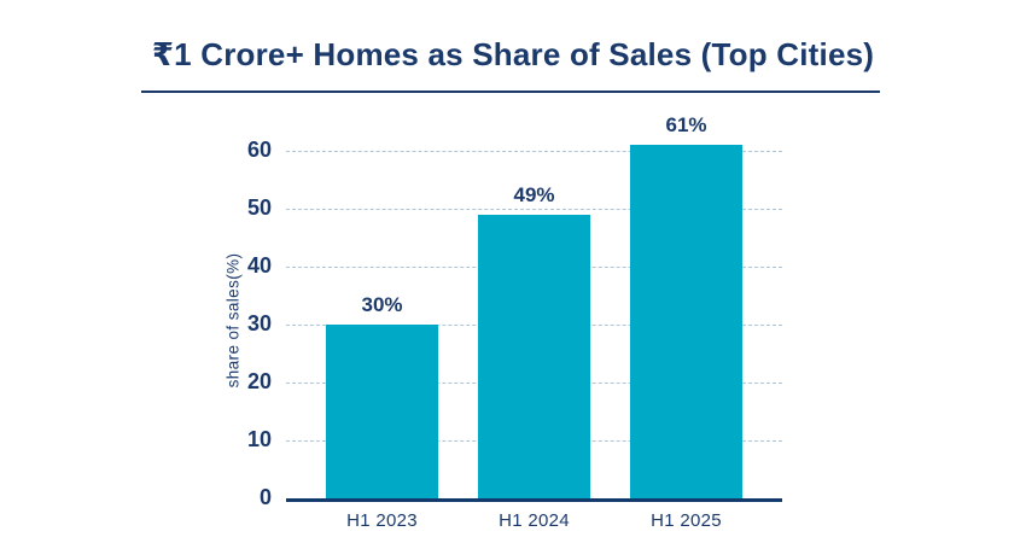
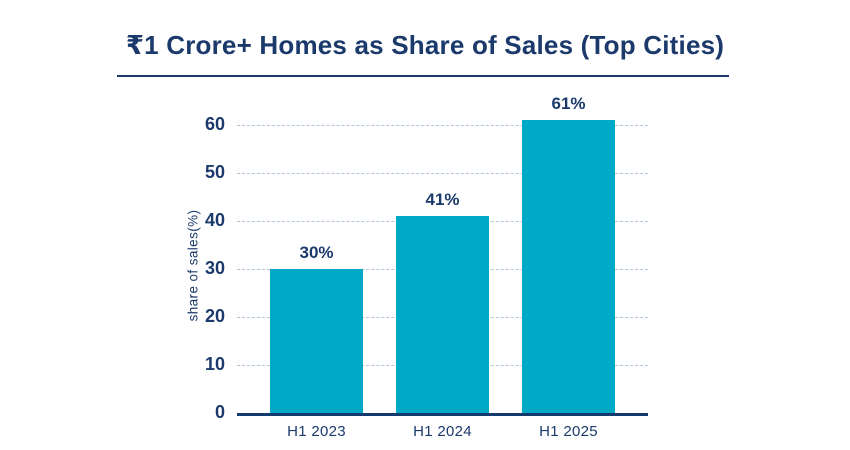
H1 2024: 49% -> 41%
